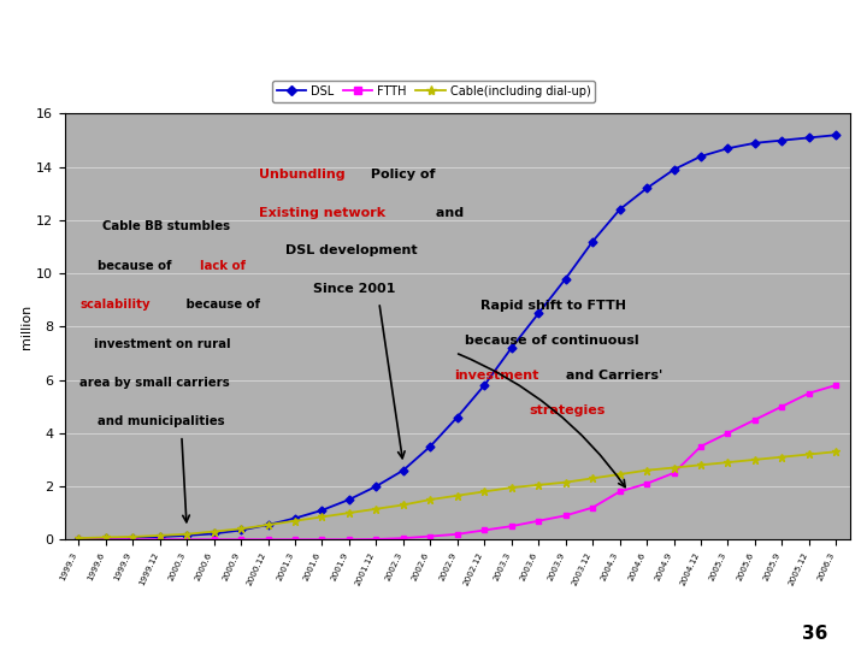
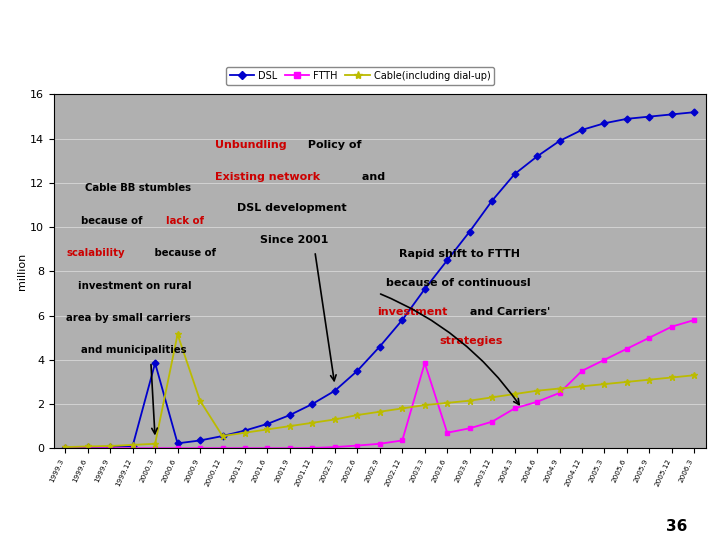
DSL/2000.3: 0.15 -> 3.85
Cable(including dial-up)/2000.6: 0.30 -> 5.15
Cable(including dial-up)/2000.9: 0.40 -> 2.15
FTTH/2003.3: 0.50 -> 3.85
